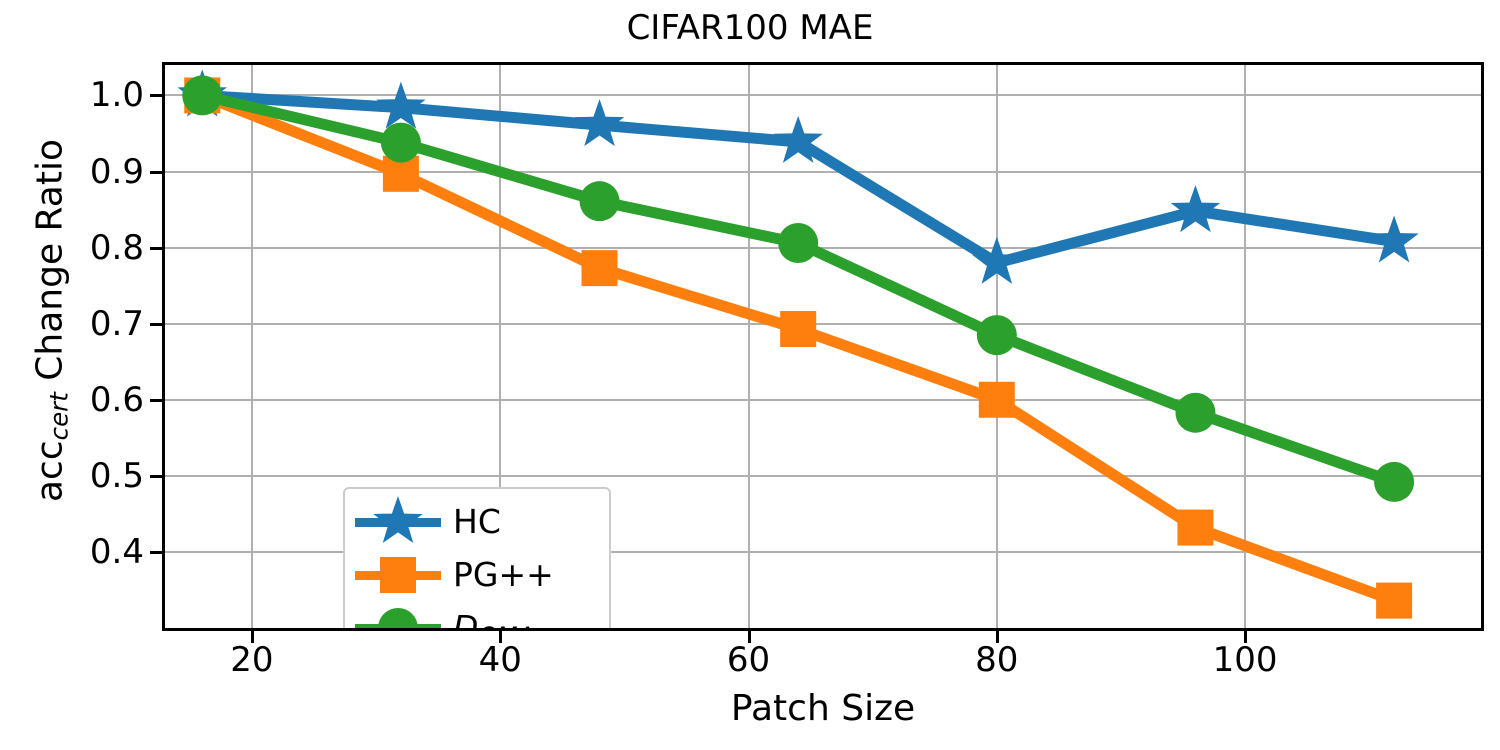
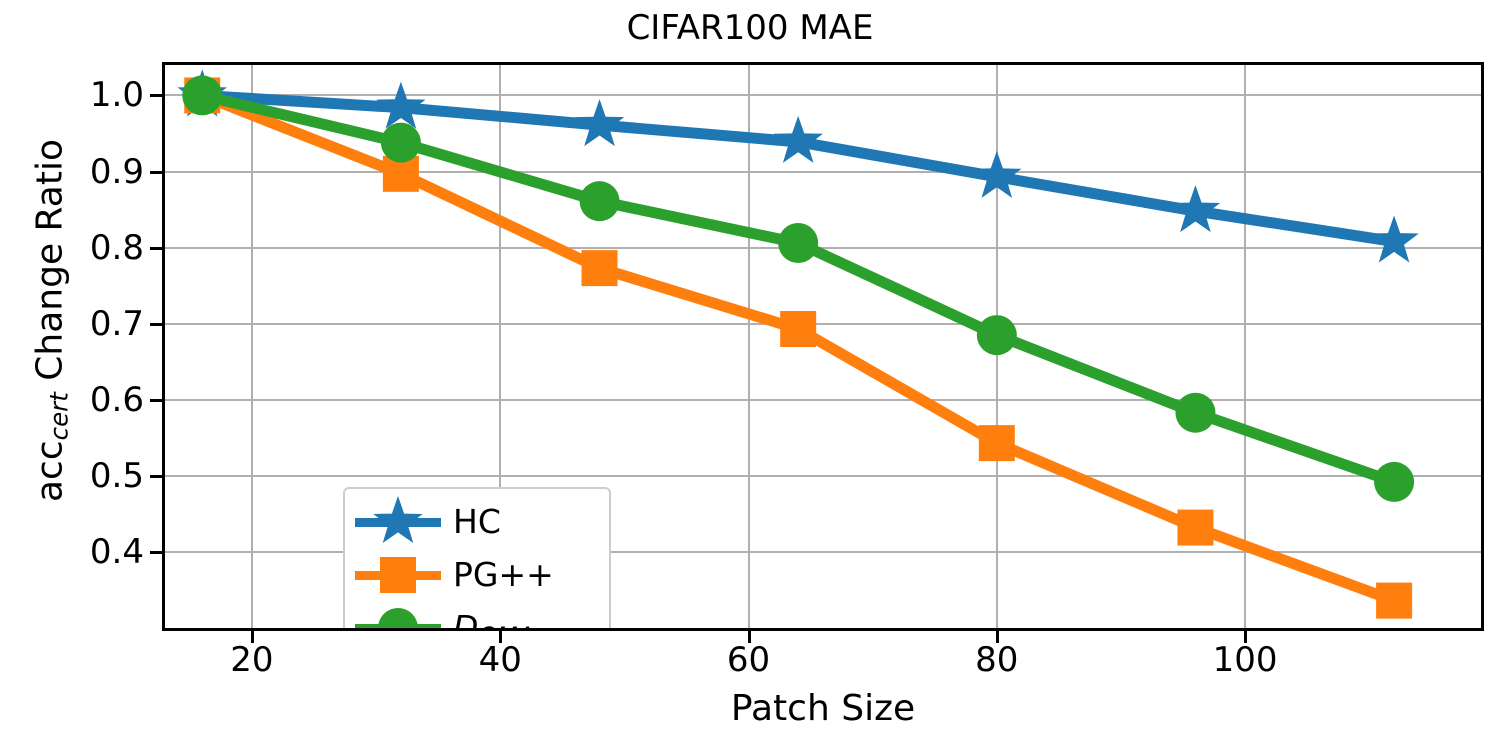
HC/80: 0.78 -> 0.89
PG++/80: 0.60 -> 0.54
